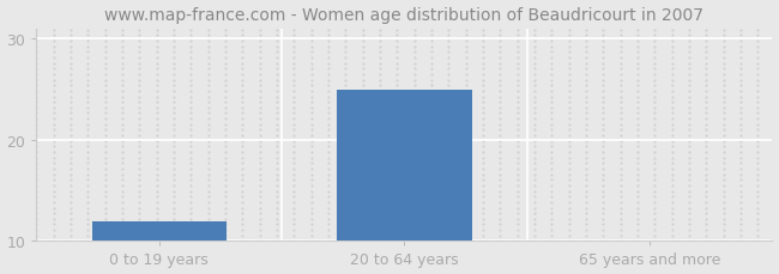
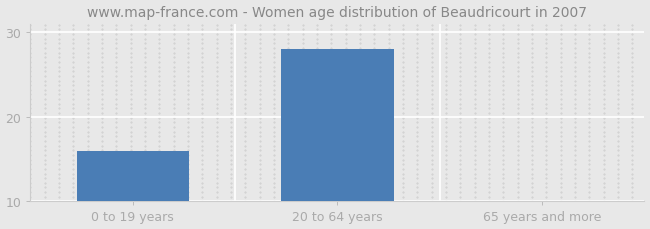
0 to 19 years: 12.0 -> 16.0
20 to 64 years: 25.0 -> 28.0
